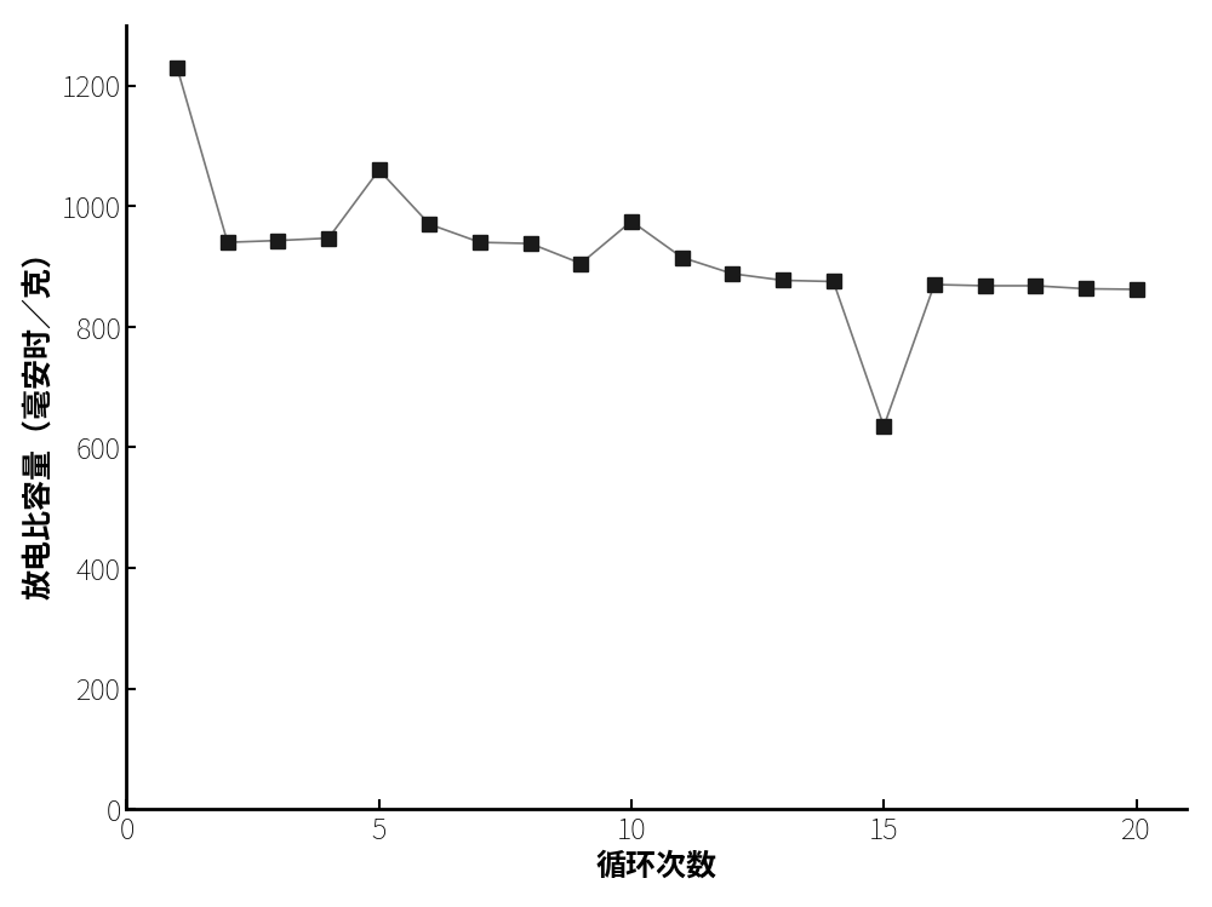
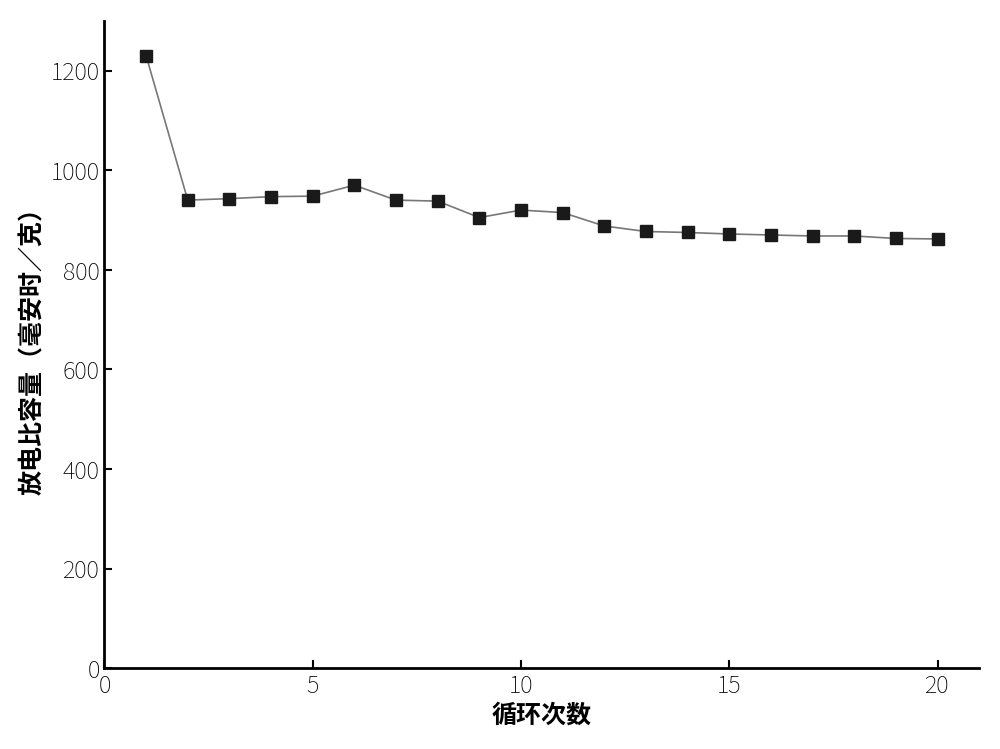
5: 1060 -> 948
10: 975 -> 920
15: 635 -> 872
